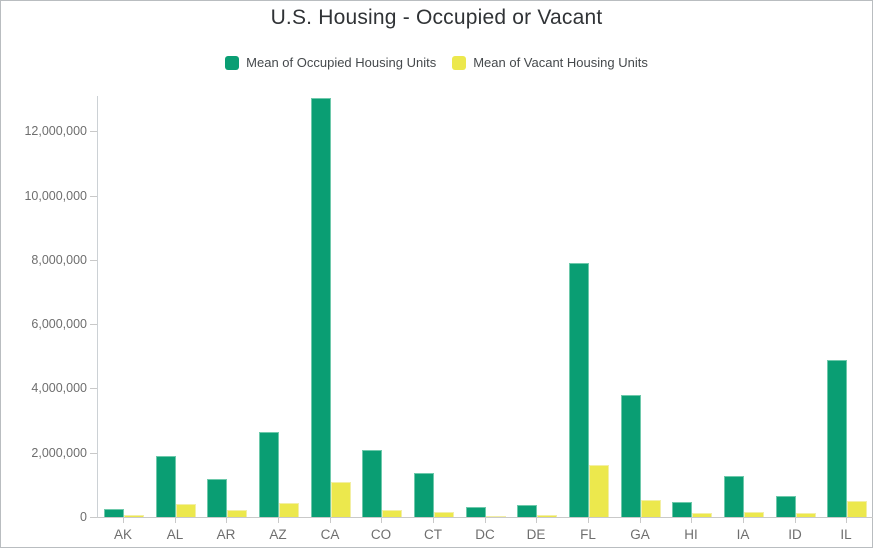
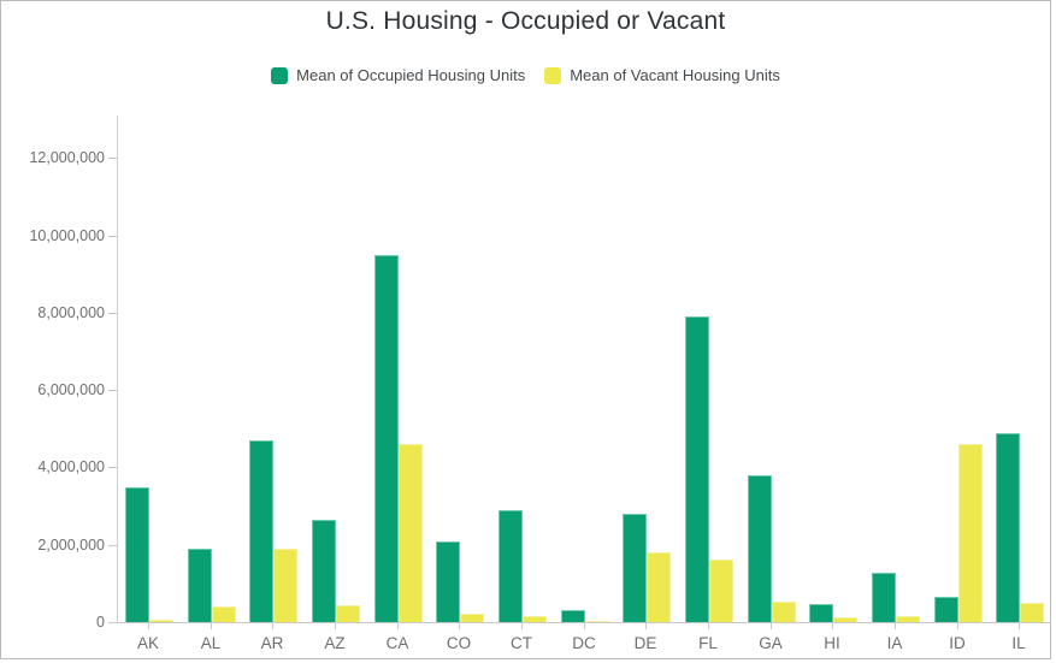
Mean of Occupied Housing Units/AK: 300000 -> 3500000
Mean of Occupied Housing Units/AR: 1200000 -> 4700000
Mean of Vacant Housing Units/AR: 200000 -> 1900000
Mean of Occupied Housing Units/CA: 13000000 -> 9500000
Mean of Vacant Housing Units/CA: 1100000 -> 4600000
Mean of Occupied Housing Units/CT: 1400000 -> 2900000
Mean of Occupied Housing Units/DE: 400000 -> 2800000
Mean of Vacant Housing Units/DE: 100000 -> 1800000
Mean of Vacant Housing Units/ID: 100000 -> 4600000
